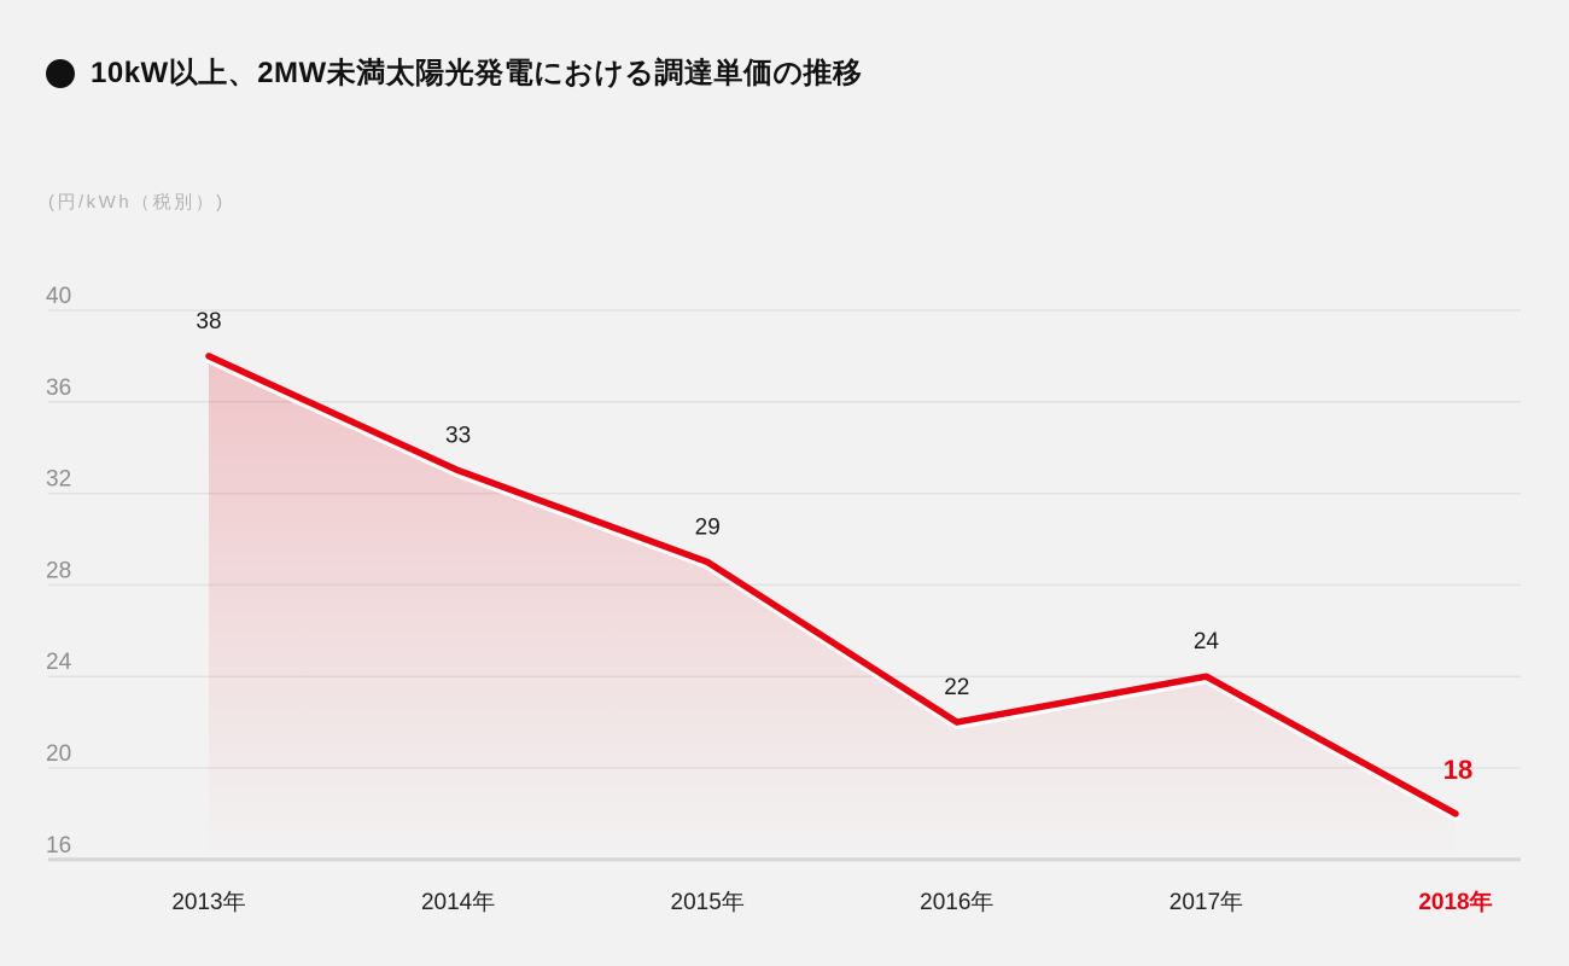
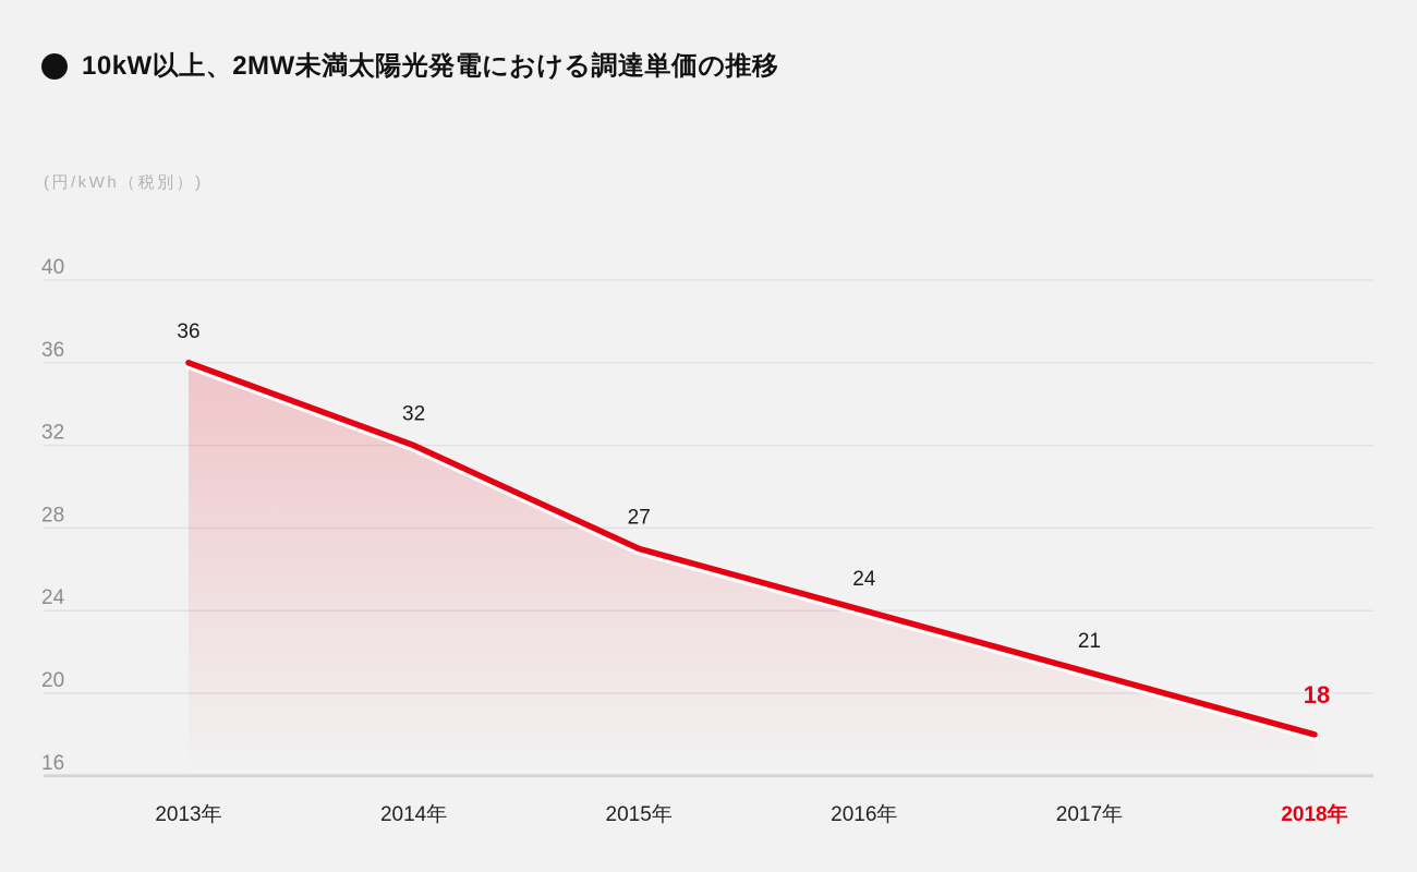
2013年: 38 -> 36
2014年: 33 -> 32
2015年: 29 -> 27
2016年: 22 -> 24
2017年: 24 -> 21
